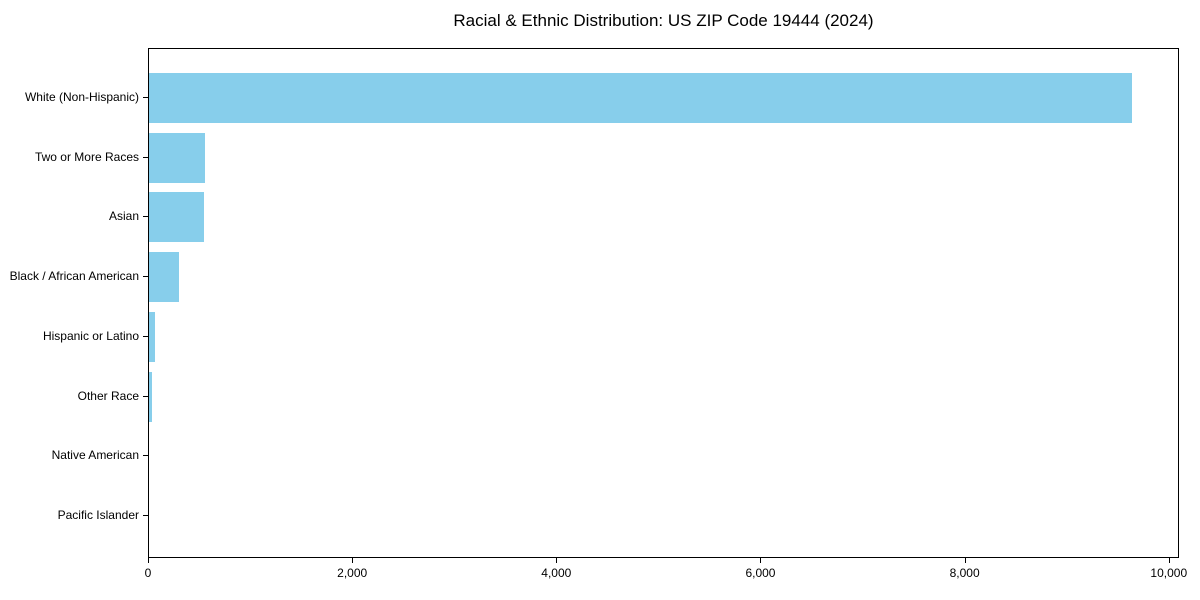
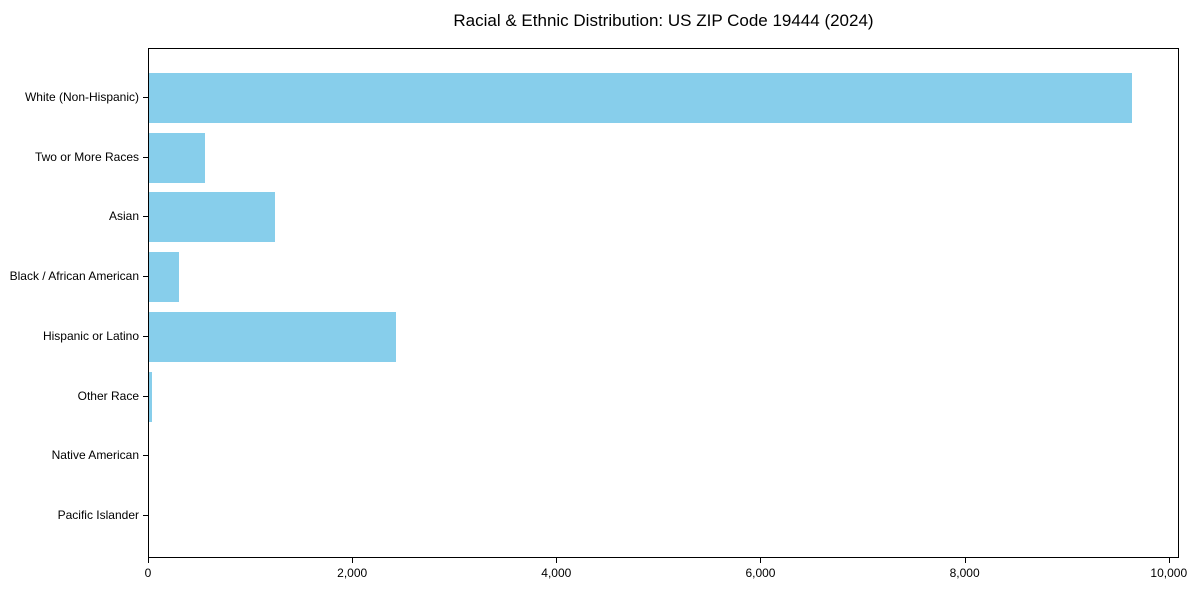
Asian: 540 -> 1230
Hispanic or Latino: 60 -> 2420
